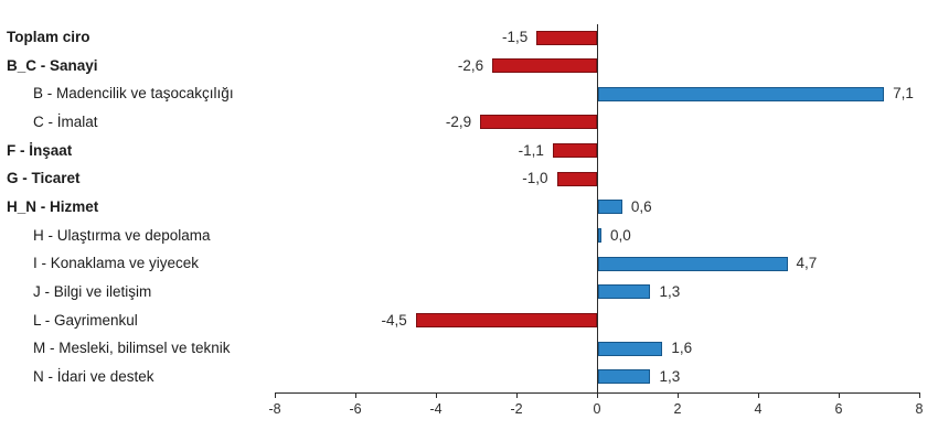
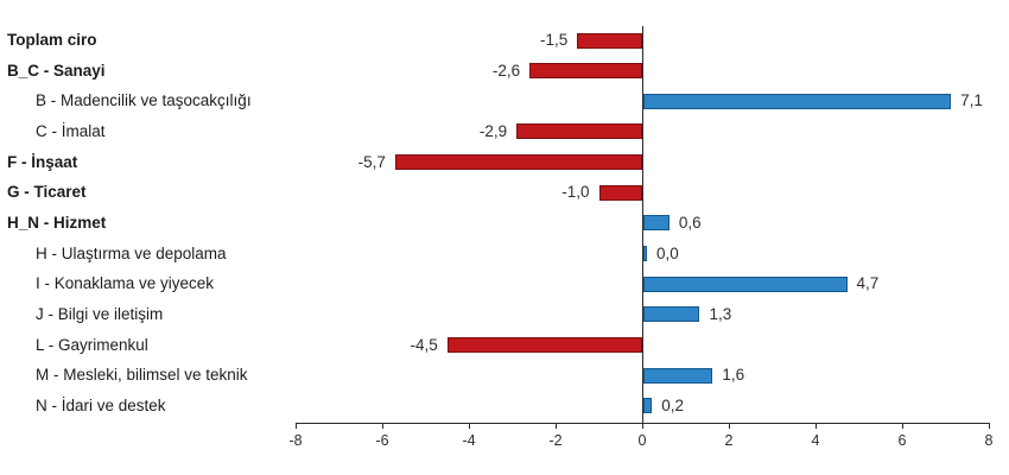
F - İnşaat: -1,1 -> -5,7
N - İdari ve destek: 1,3 -> 0,2
